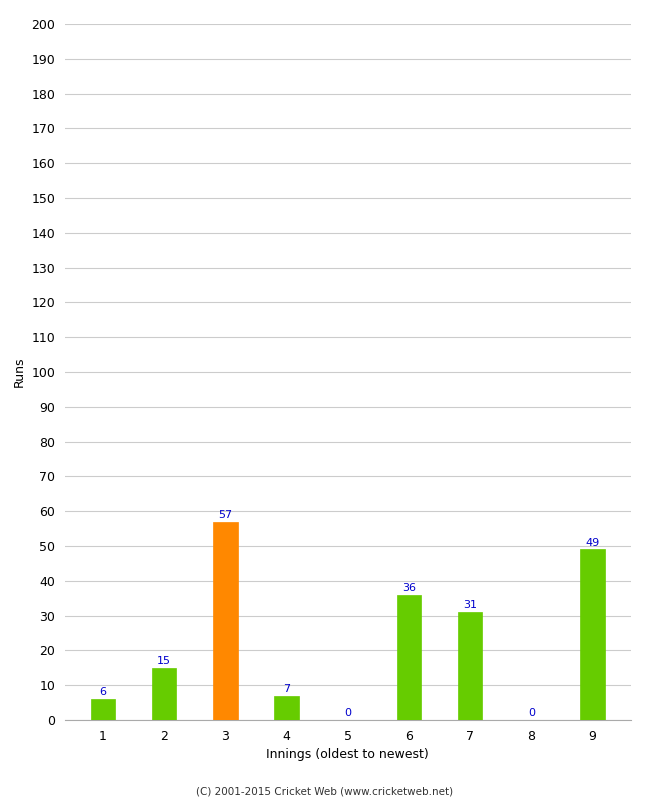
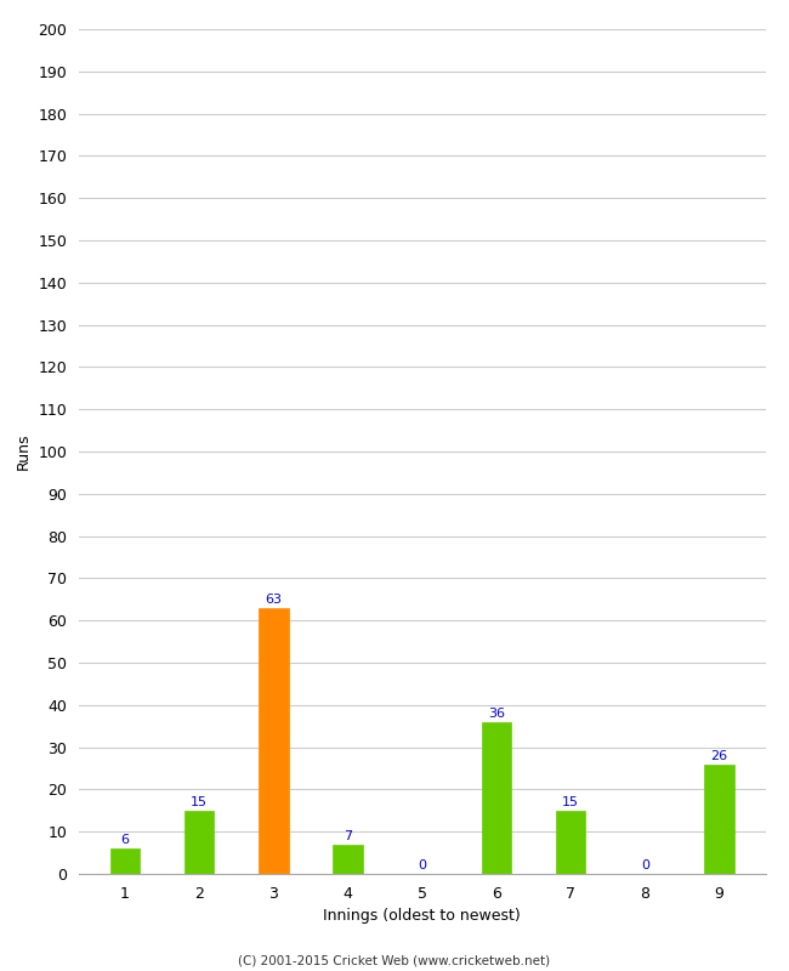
3: 57 -> 63
7: 31 -> 15
9: 49 -> 26
